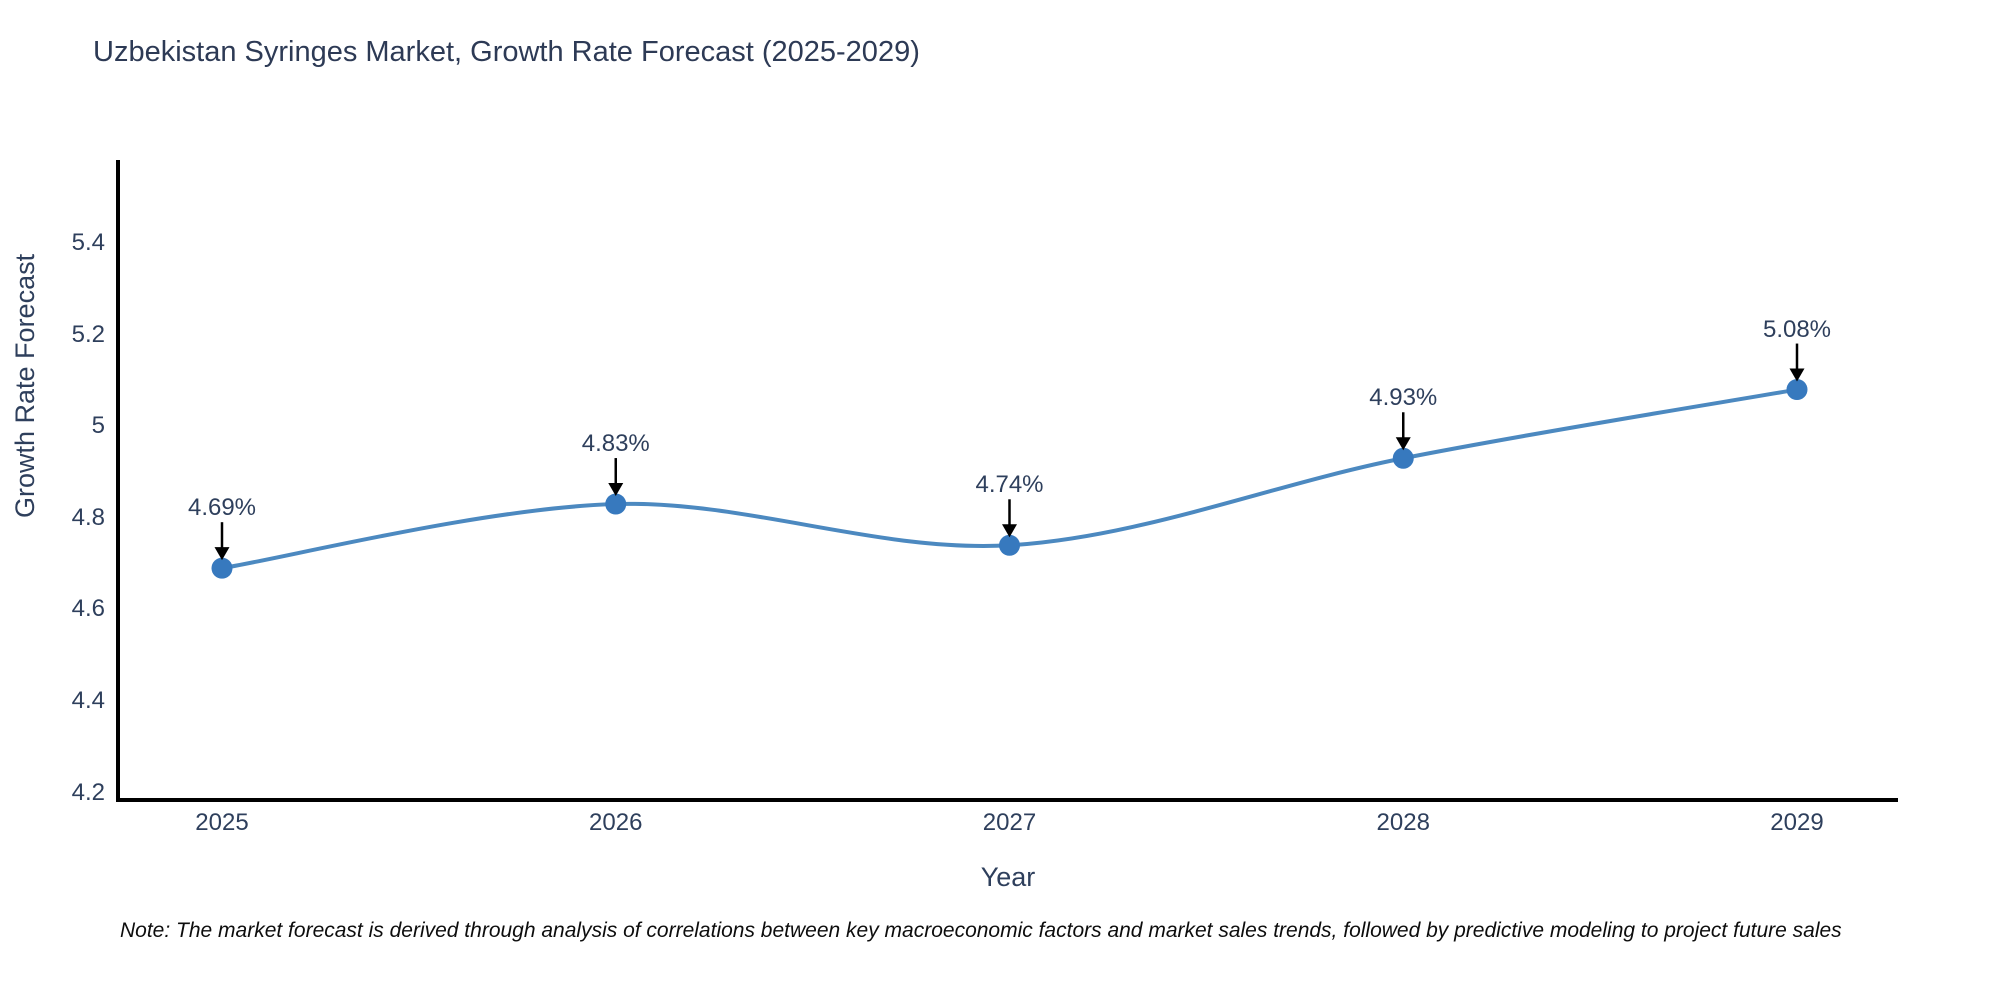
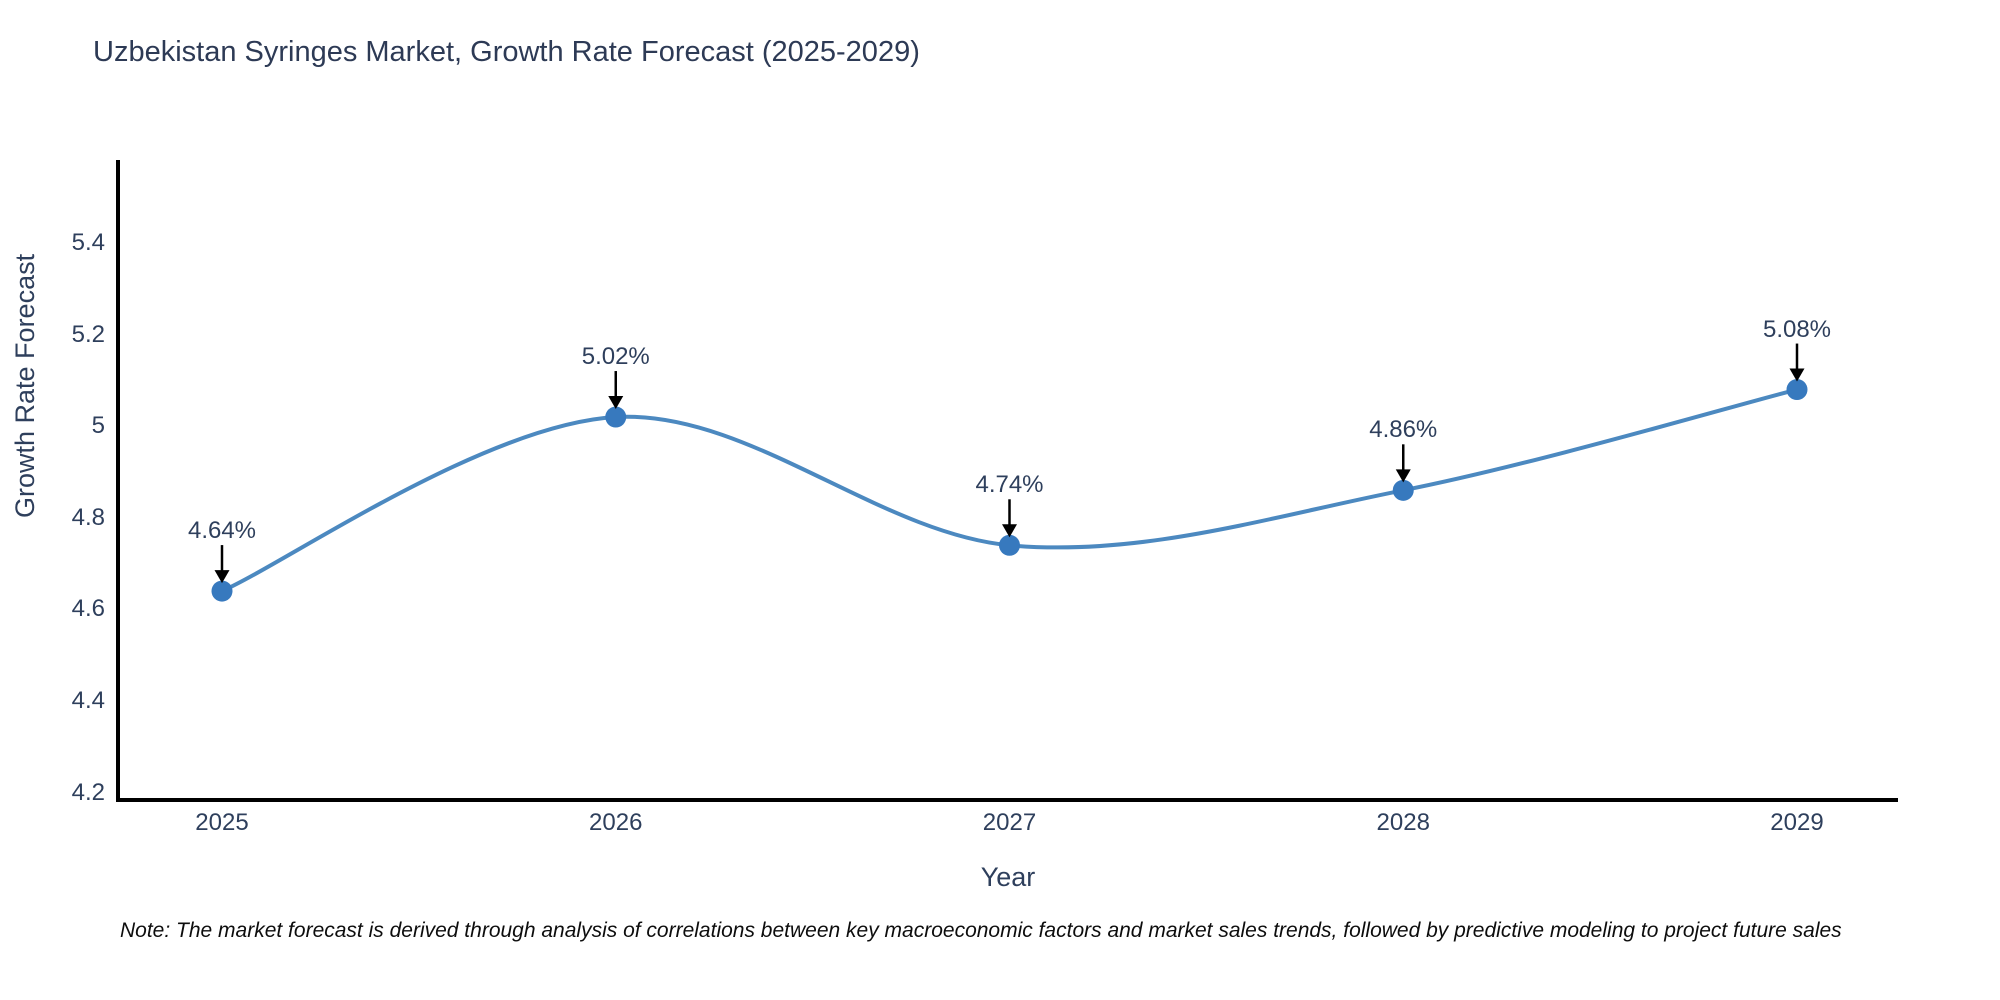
2025: 4.69% -> 4.64%
2026: 4.83% -> 5.02%
2028: 4.93% -> 4.86%
